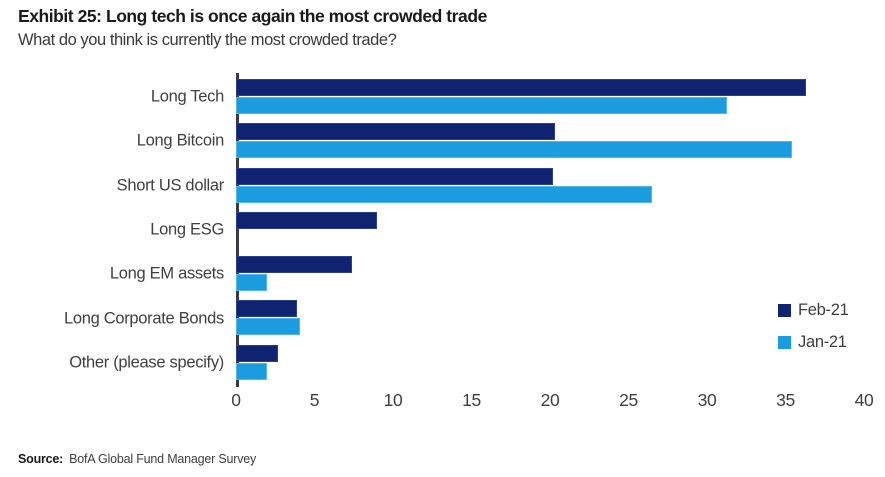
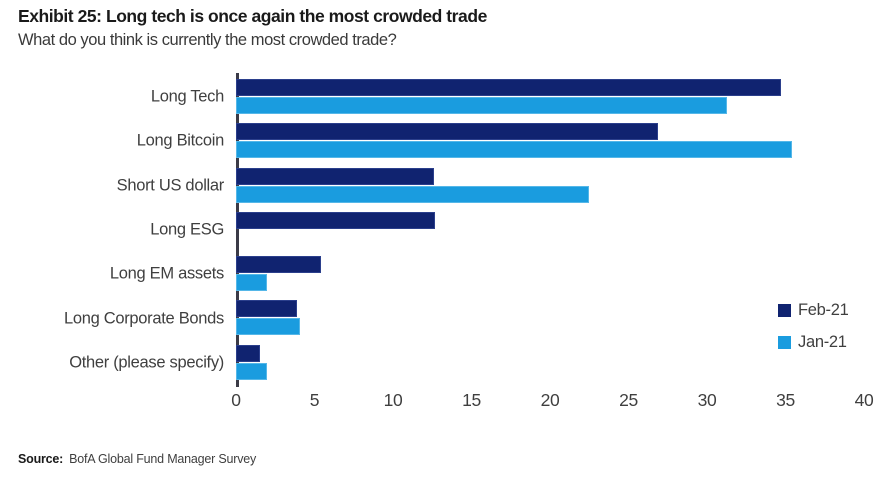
Feb-21/Long Tech: 36.3 -> 34.7
Feb-21/Long Bitcoin: 20.3 -> 26.9
Feb-21/Short US dollar: 20.2 -> 12.6
Jan-21/Short US dollar: 26.5 -> 22.5
Feb-21/Long ESG: 9.0 -> 12.7
Feb-21/Long EM assets: 7.4 -> 5.4
Feb-21/Other (please specify): 2.7 -> 1.5
